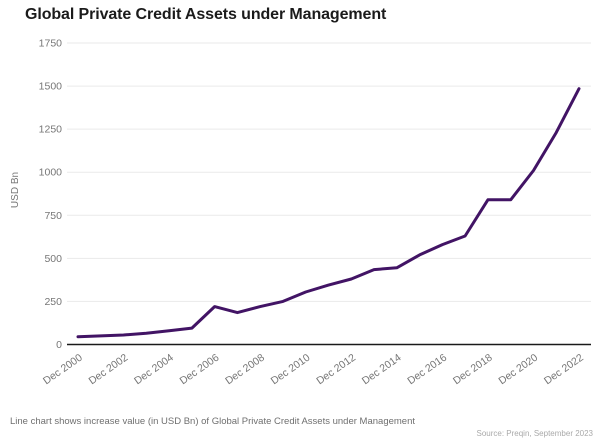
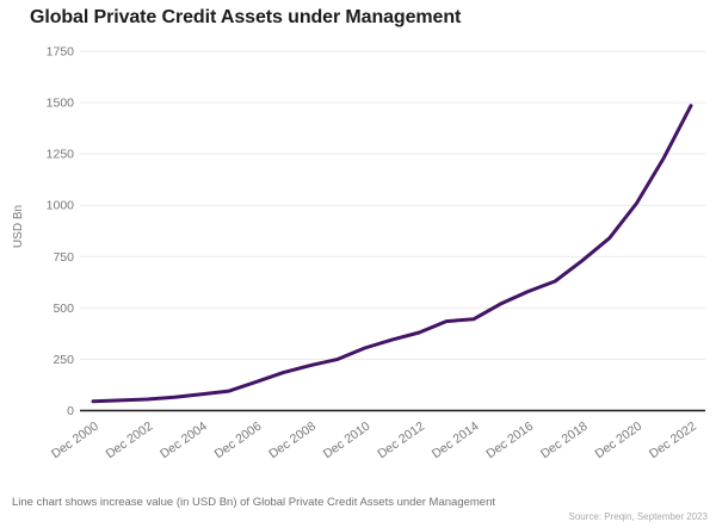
Dec 2006: 220 -> 140
Dec 2018: 840 -> 730
